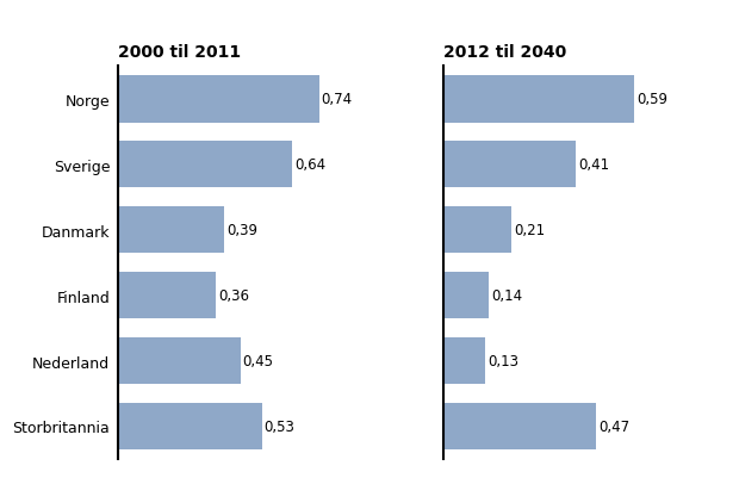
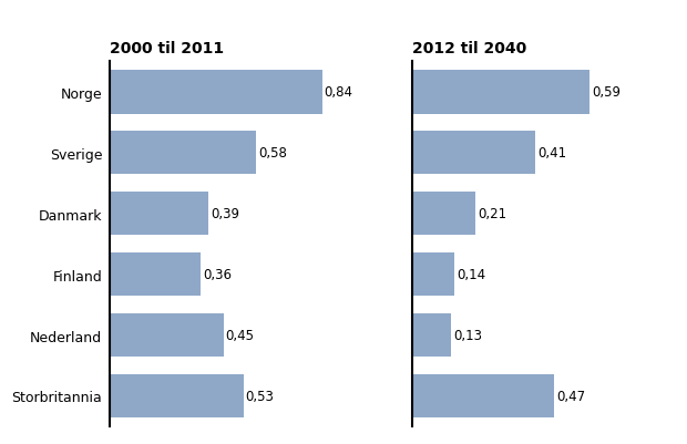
2000 til 2011/Norge: 0,74 -> 0,84
2000 til 2011/Sverige: 0,64 -> 0,58
